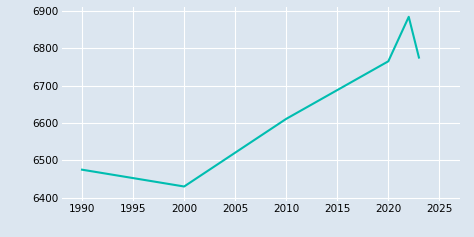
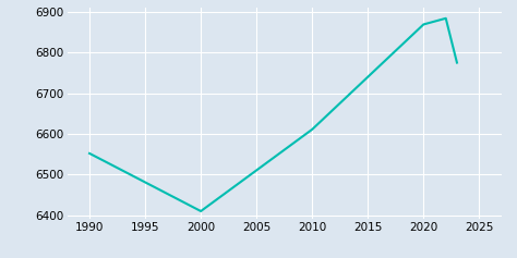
1990: 6475 -> 6552
2000: 6430 -> 6410
2020: 6765 -> 6869
